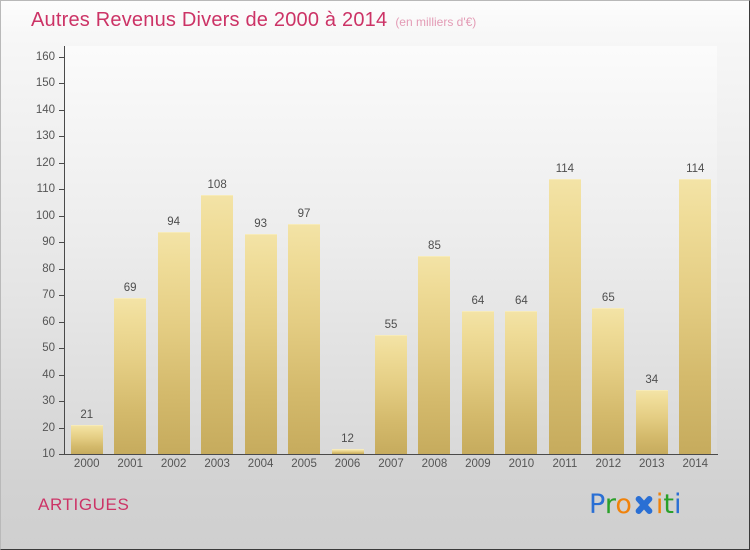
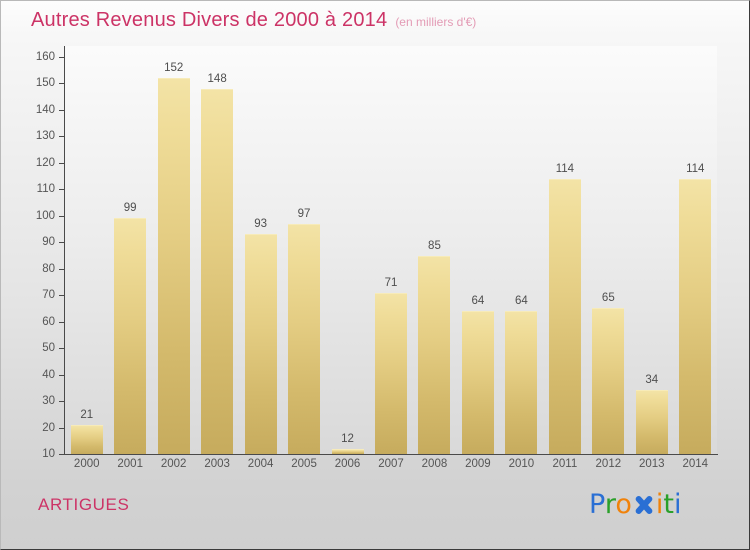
2001: 69 -> 99
2002: 94 -> 152
2003: 108 -> 148
2007: 55 -> 71
